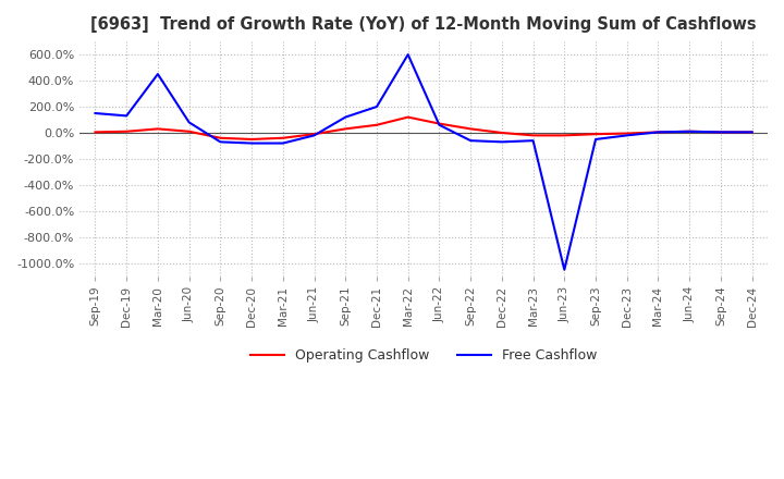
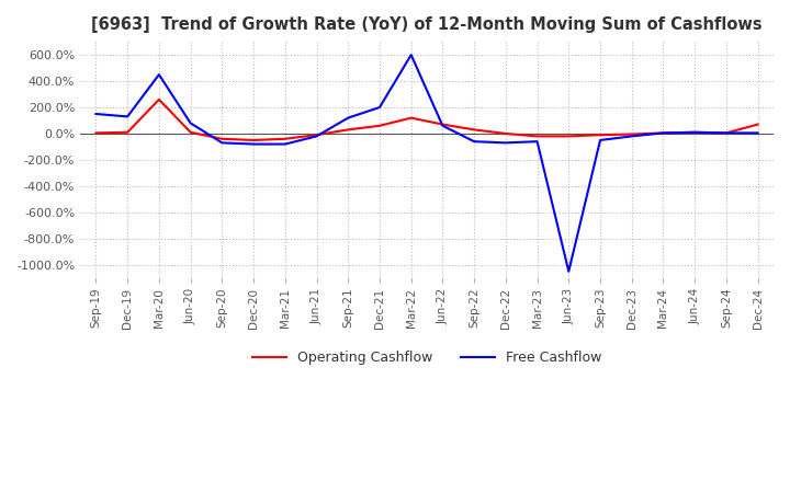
Operating Cashflow/Mar-20: 30% -> 260%
Operating Cashflow/Dec-24: 0% -> 70%
